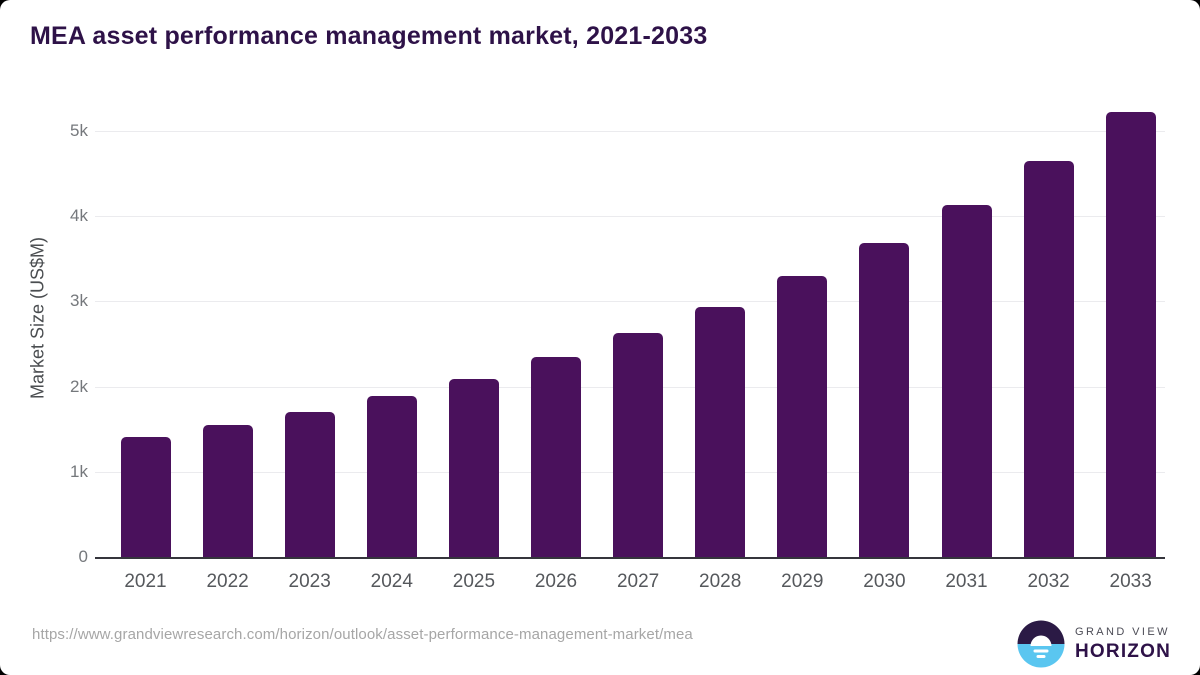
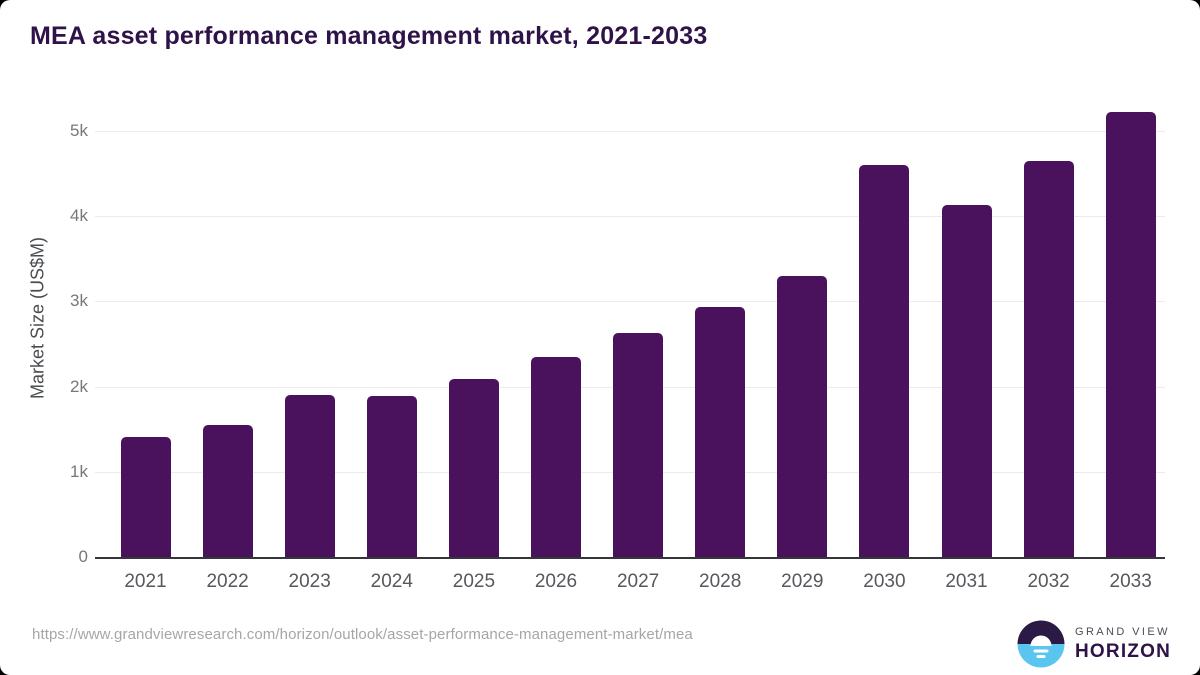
2023: 1.7k -> 1.9k
2030: 3.7k -> 4.6k
